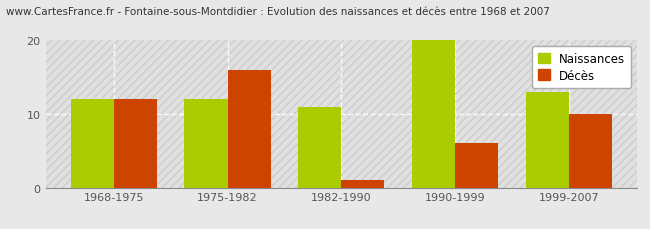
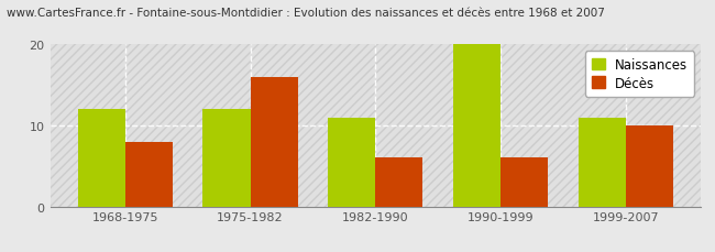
Décès/1968-1975: 12 -> 8
Décès/1982-1990: 1 -> 6
Naissances/1999-2007: 13 -> 11
